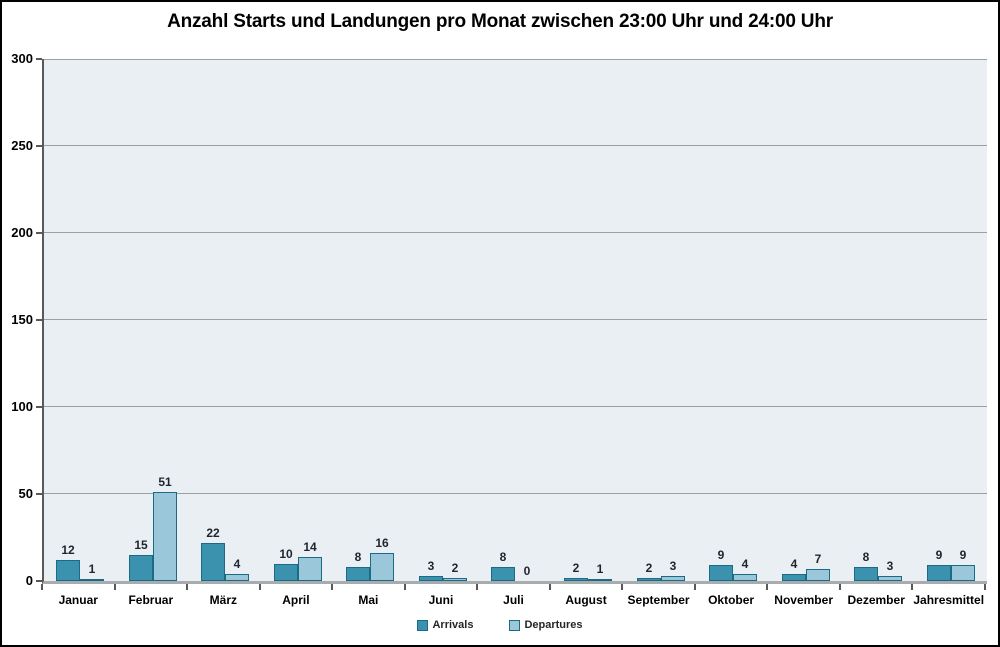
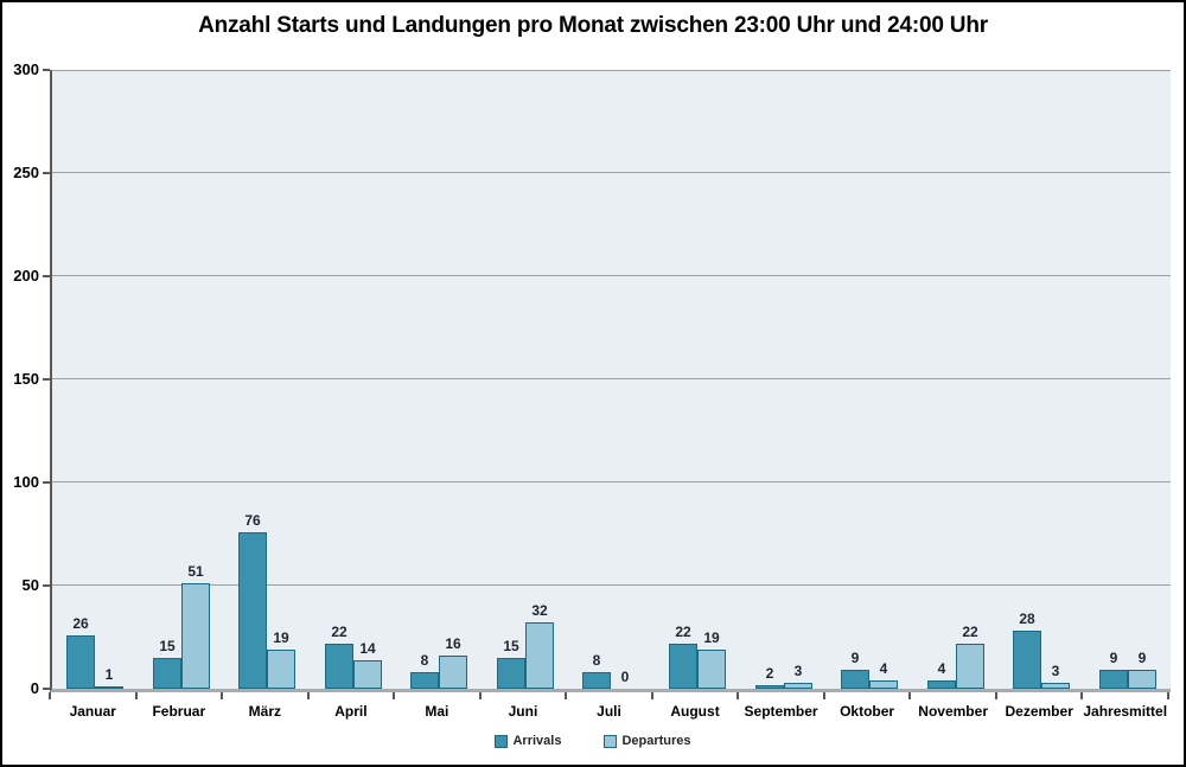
Arrivals/Januar: 12 -> 26
Arrivals/März: 22 -> 76
Departures/März: 4 -> 19
Arrivals/April: 10 -> 22
Arrivals/Juni: 3 -> 15
Departures/Juni: 2 -> 32
Arrivals/August: 2 -> 22
Departures/August: 1 -> 19
Departures/November: 7 -> 22
Arrivals/Dezember: 8 -> 28
